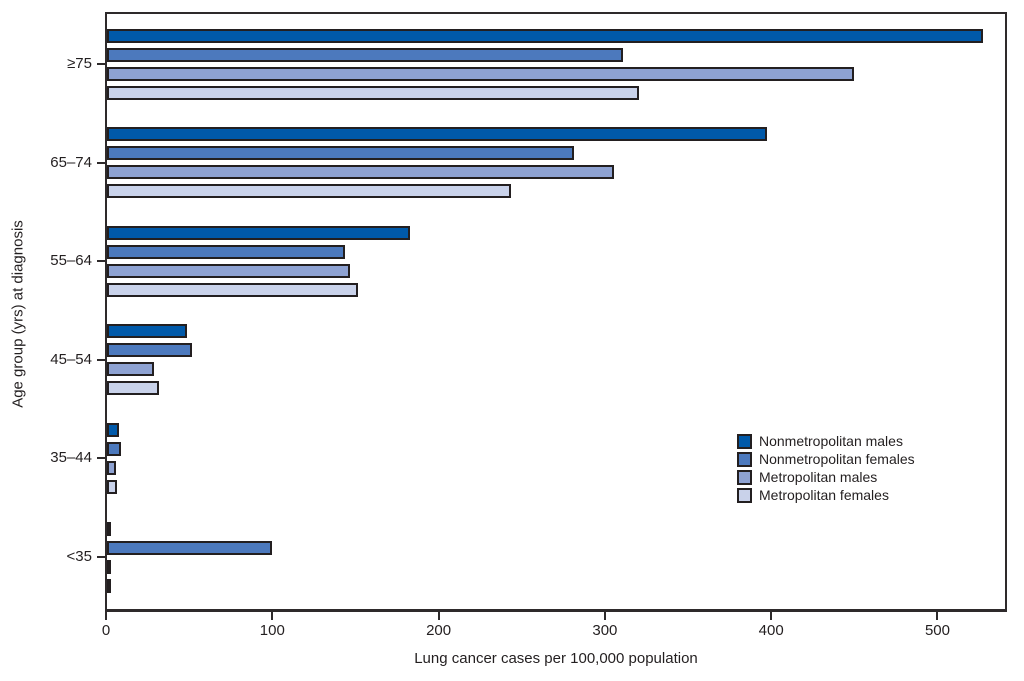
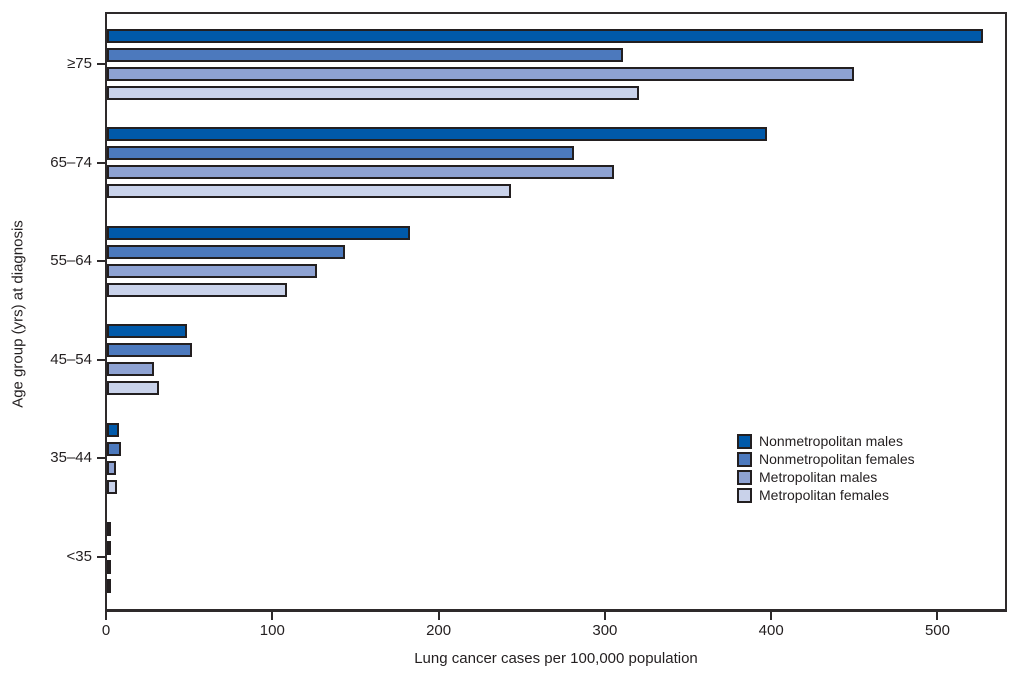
Metropolitan males/55–64: 146 -> 126
Metropolitan females/55–64: 151 -> 108
Nonmetropolitan females/<35: 99 -> 1
